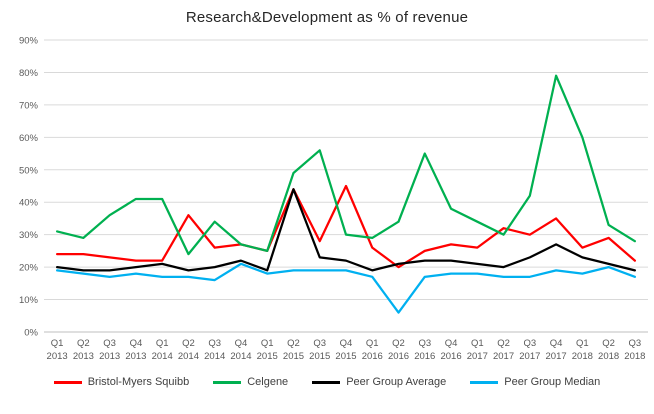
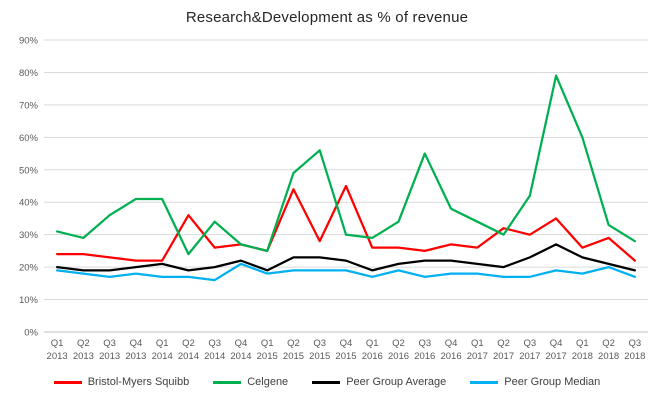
Peer Group Average/Q2 2015: 44% -> 23%
Bristol-Myers Squibb/Q2 2016: 20% -> 26%
Peer Group Median/Q2 2016: 6% -> 19%
